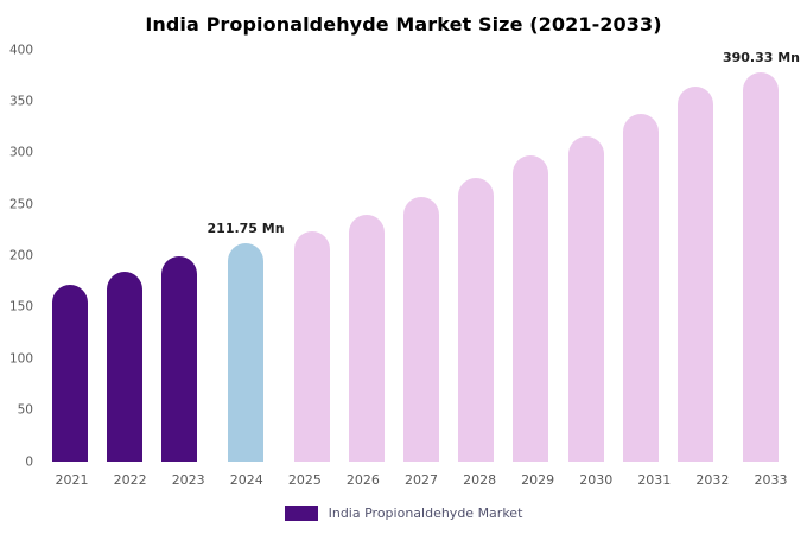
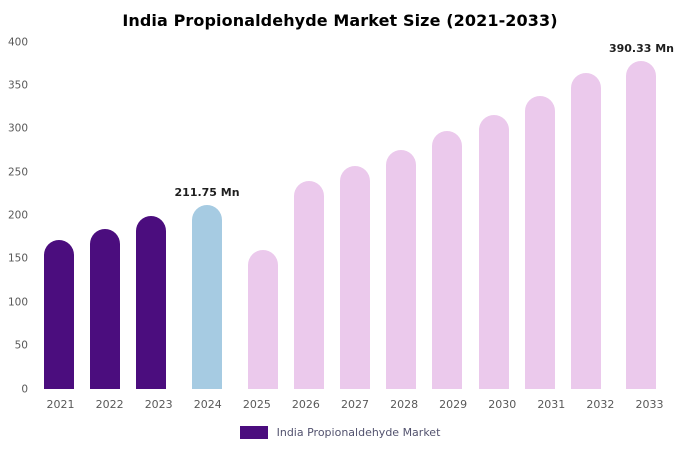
2025: 220 -> 160
